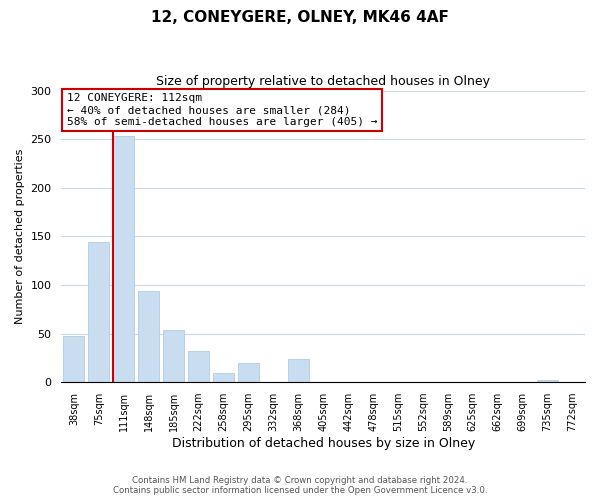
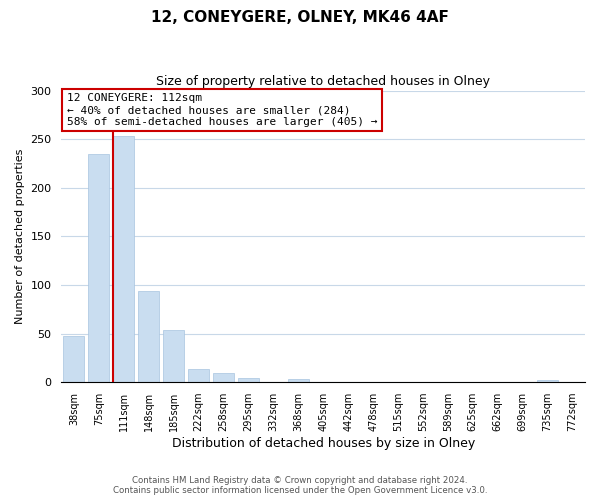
75sqm: 144 -> 235
222sqm: 32 -> 14
295sqm: 20 -> 4
368sqm: 24 -> 3
